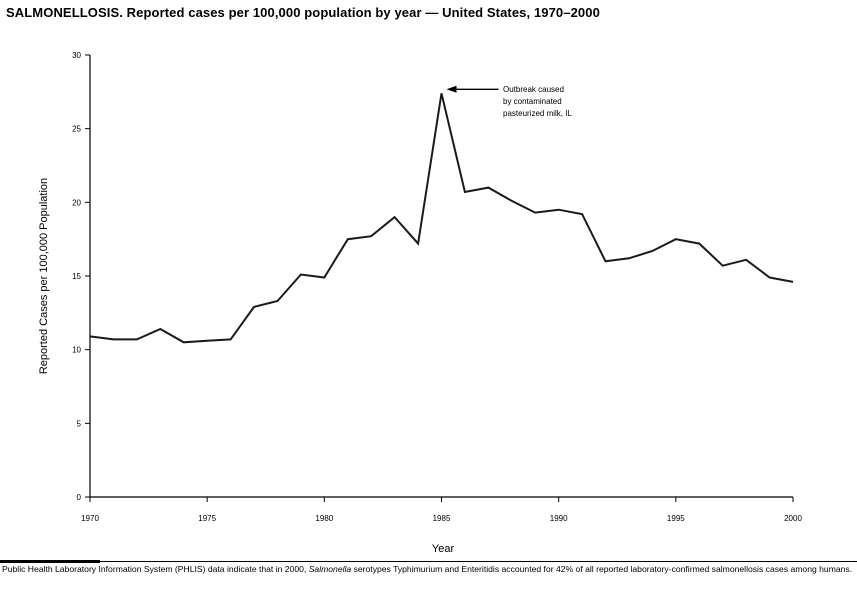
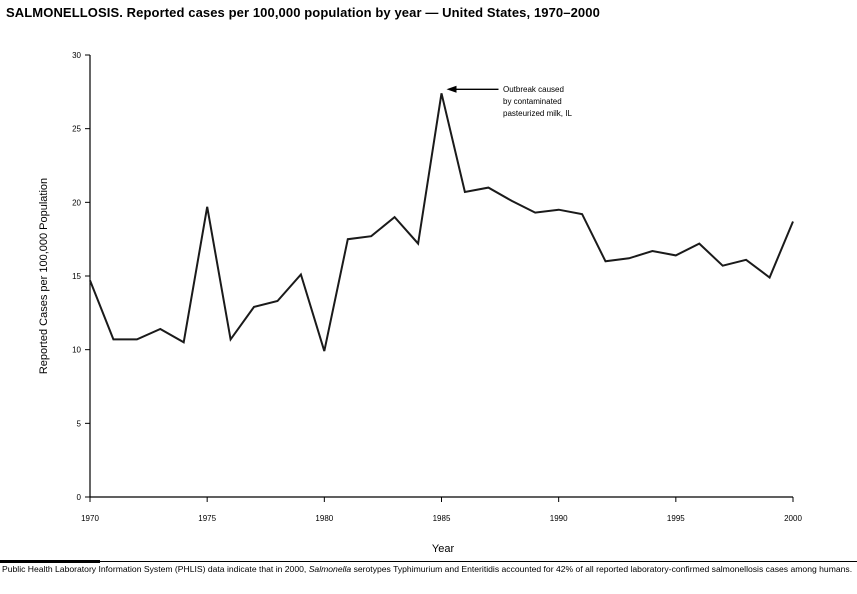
1970: 10.9 -> 14.7
1975: 10.6 -> 19.7
1980: 14.9 -> 9.9
1995: 17.5 -> 16.4
2000: 14.6 -> 18.7
